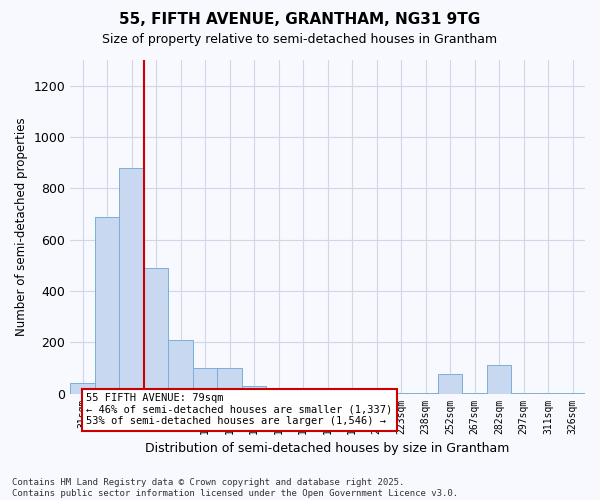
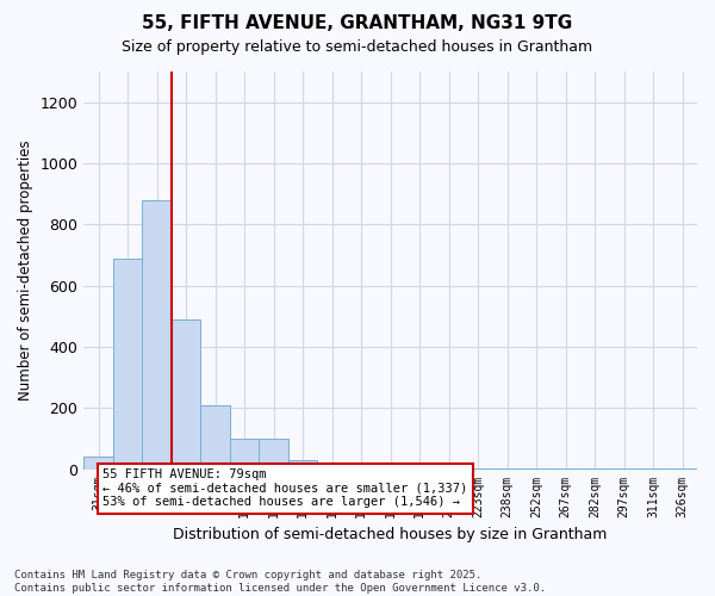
252sqm: 75 -> 2
282sqm: 110 -> 2
